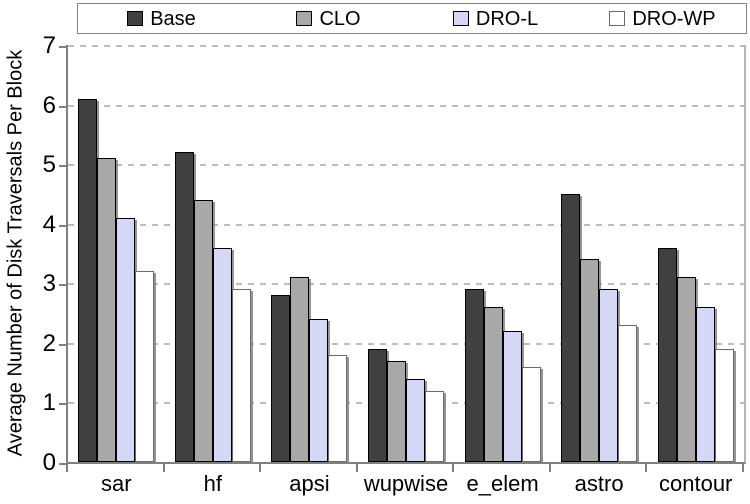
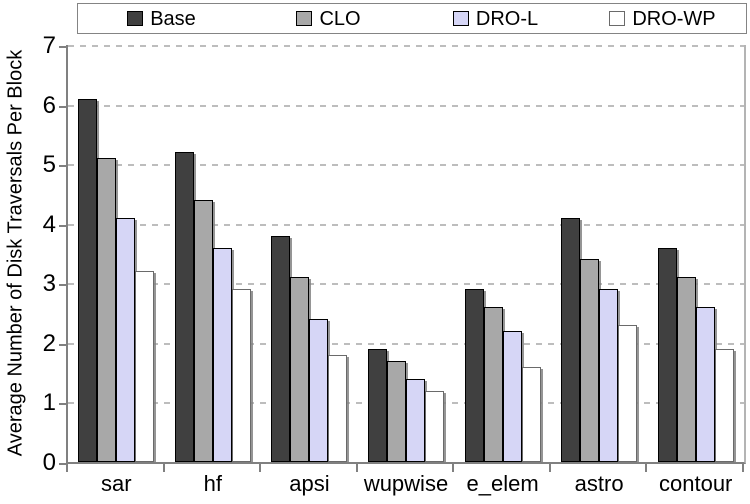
Base/apsi: 2.8 -> 3.8
Base/astro: 4.5 -> 4.1
